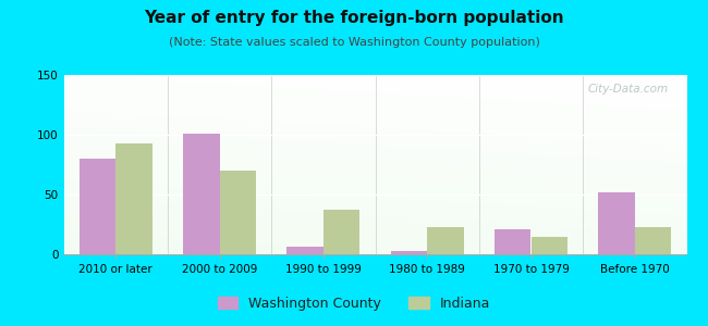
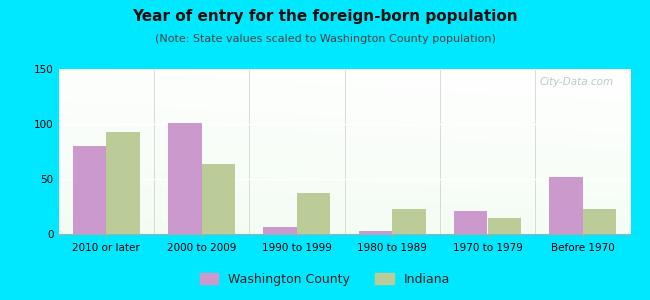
Indiana/2000 to 2009: 70 -> 64
